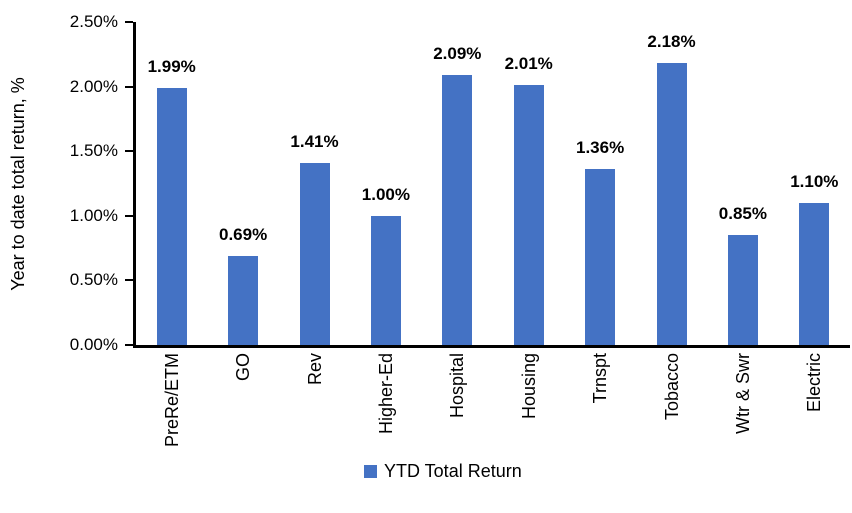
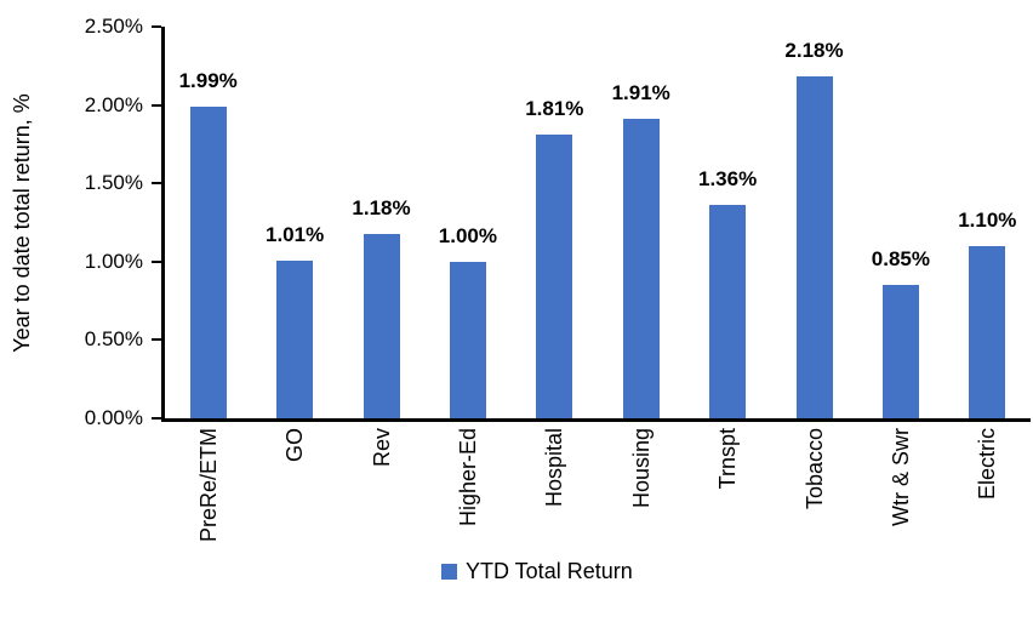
GO: 0.69% -> 1.01%
Rev: 1.41% -> 1.18%
Hospital: 2.09% -> 1.81%
Housing: 2.01% -> 1.91%
